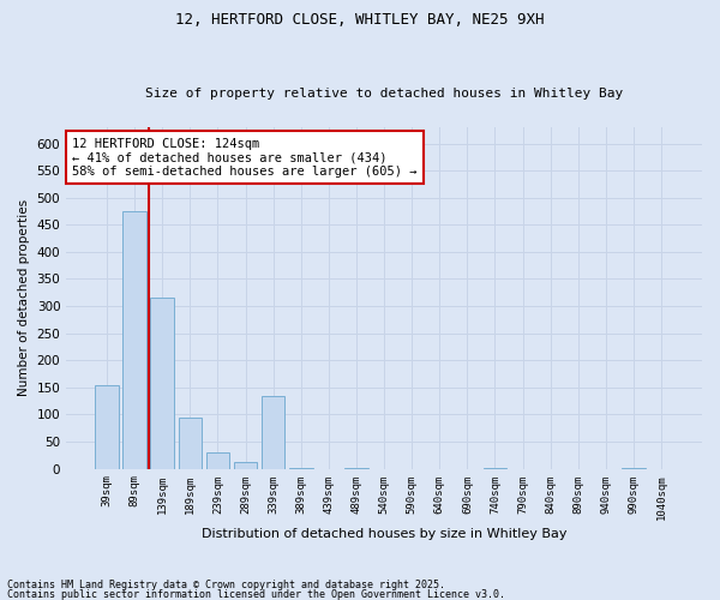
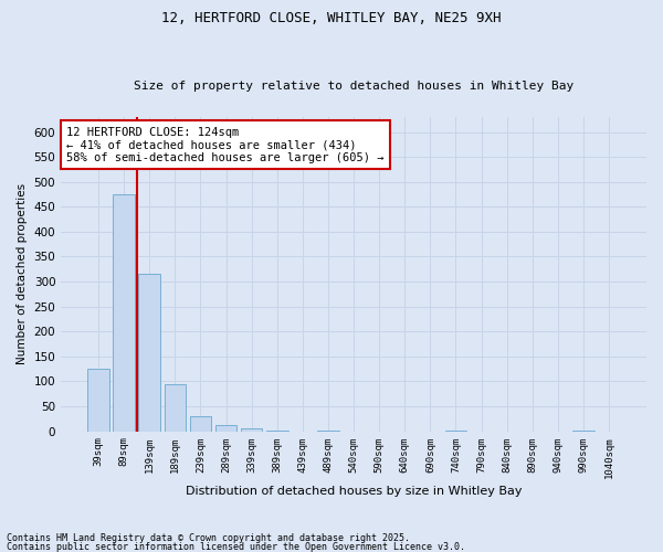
39sqm: 155 -> 125
339sqm: 135 -> 5
